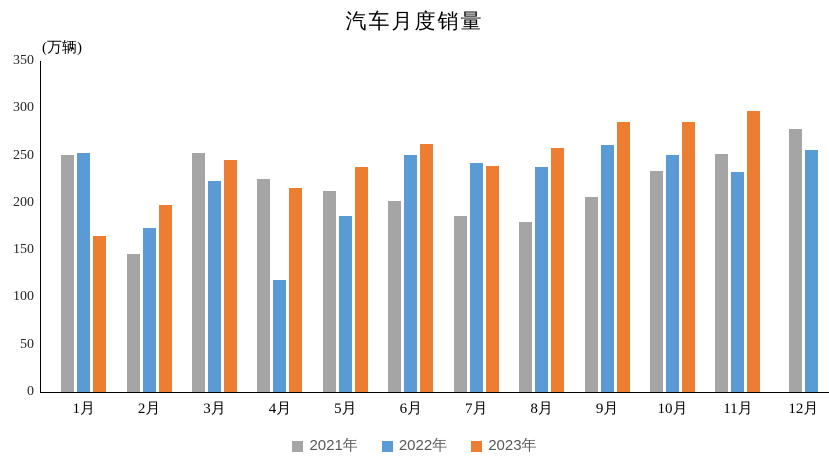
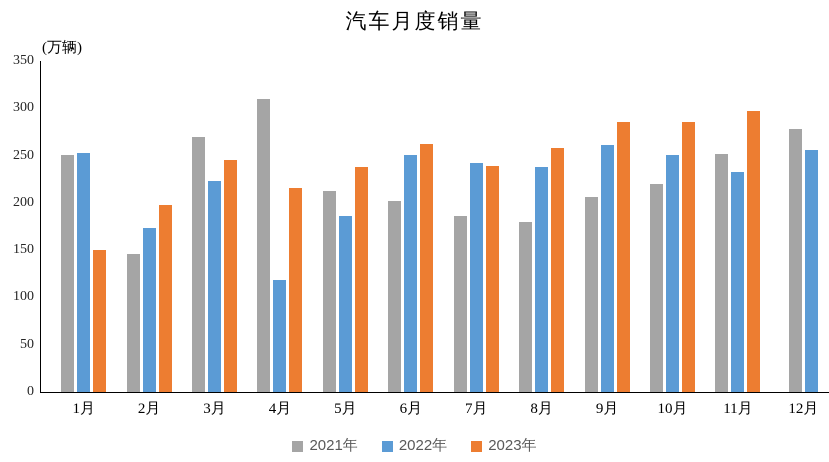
2023年/1月: 160 -> 150
2021年/3月: 250 -> 270
2021年/4月: 230 -> 310
2021年/10月: 230 -> 220
